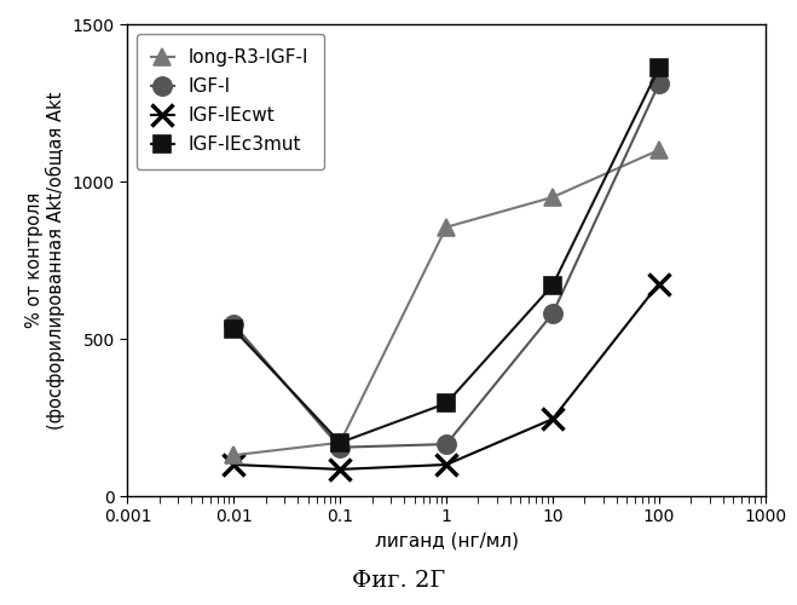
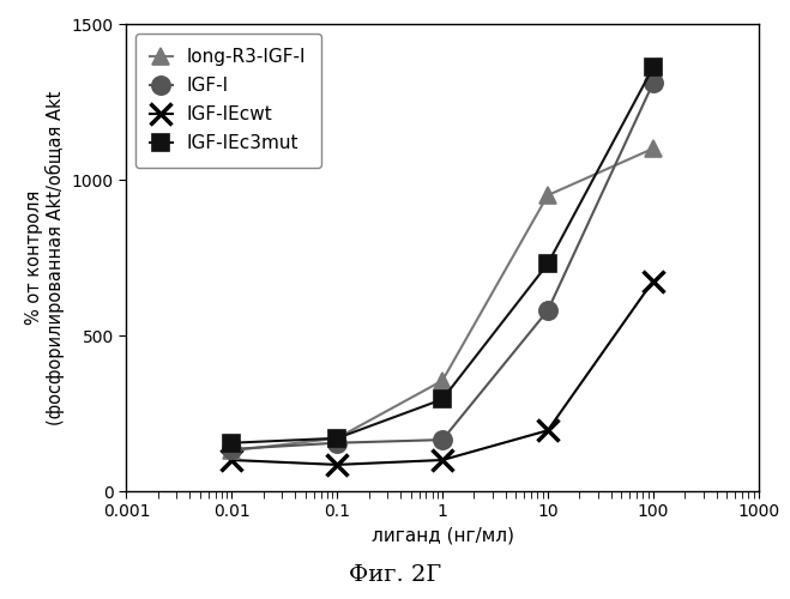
IGF-I/0.01: 545 -> 135
IGF-IEc3mut/0.01: 530 -> 155
long-R3-IGF-I/1: 855 -> 355
IGF-IEcwt/10: 245 -> 195
IGF-IEc3mut/10: 670 -> 730
